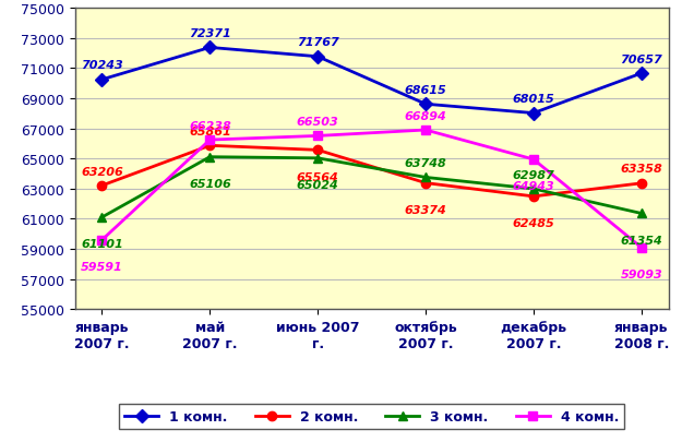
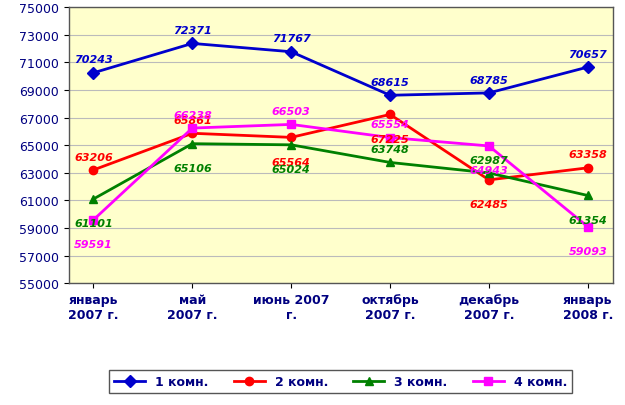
2 комн./октябрь 2007 г.: 63374 -> 67225
4 комн./октябрь 2007 г.: 66894 -> 65554
1 комн./декабрь 2007 г.: 68015 -> 68785
